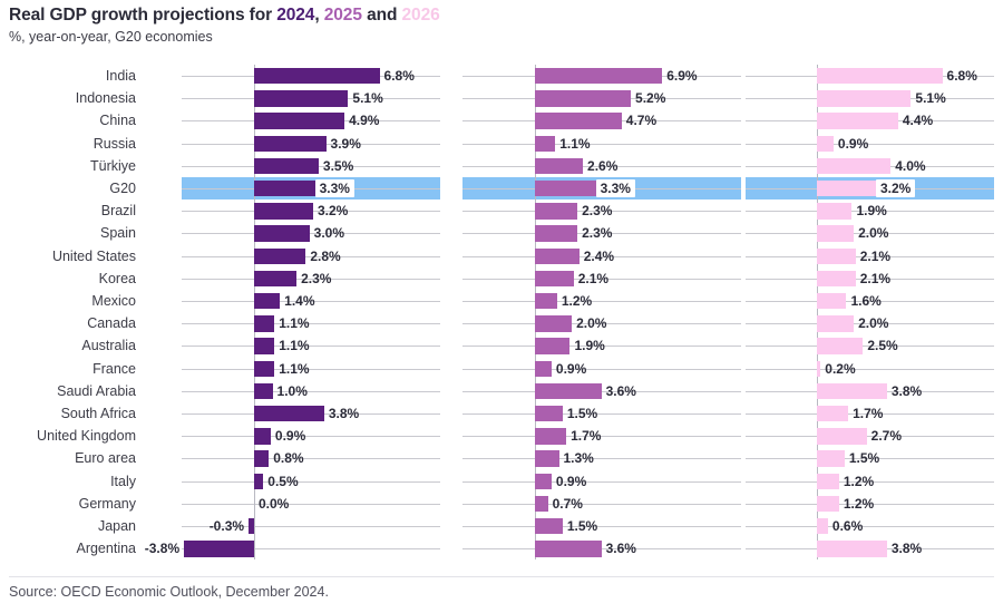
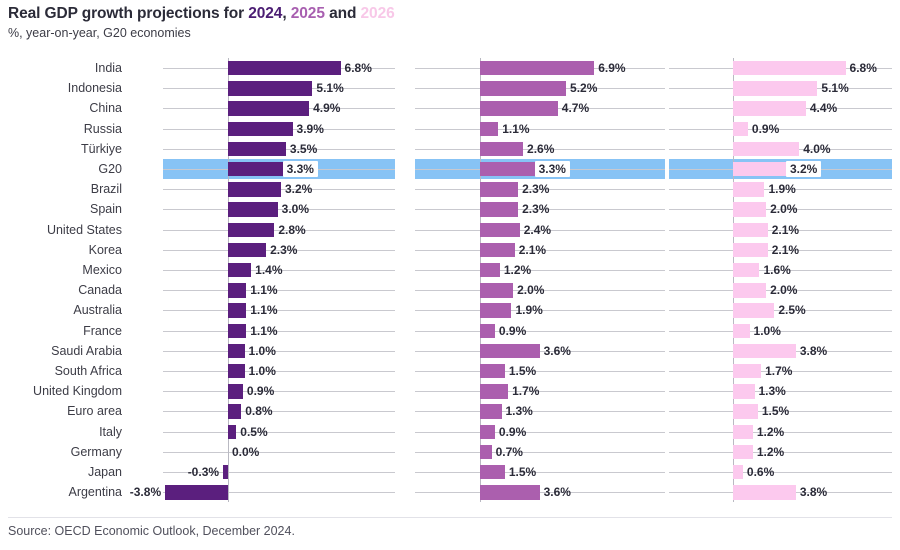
2026/France: 0.2% -> 1.0%
2024/South Africa: 3.8% -> 1.0%
2026/United Kingdom: 2.7% -> 1.3%
